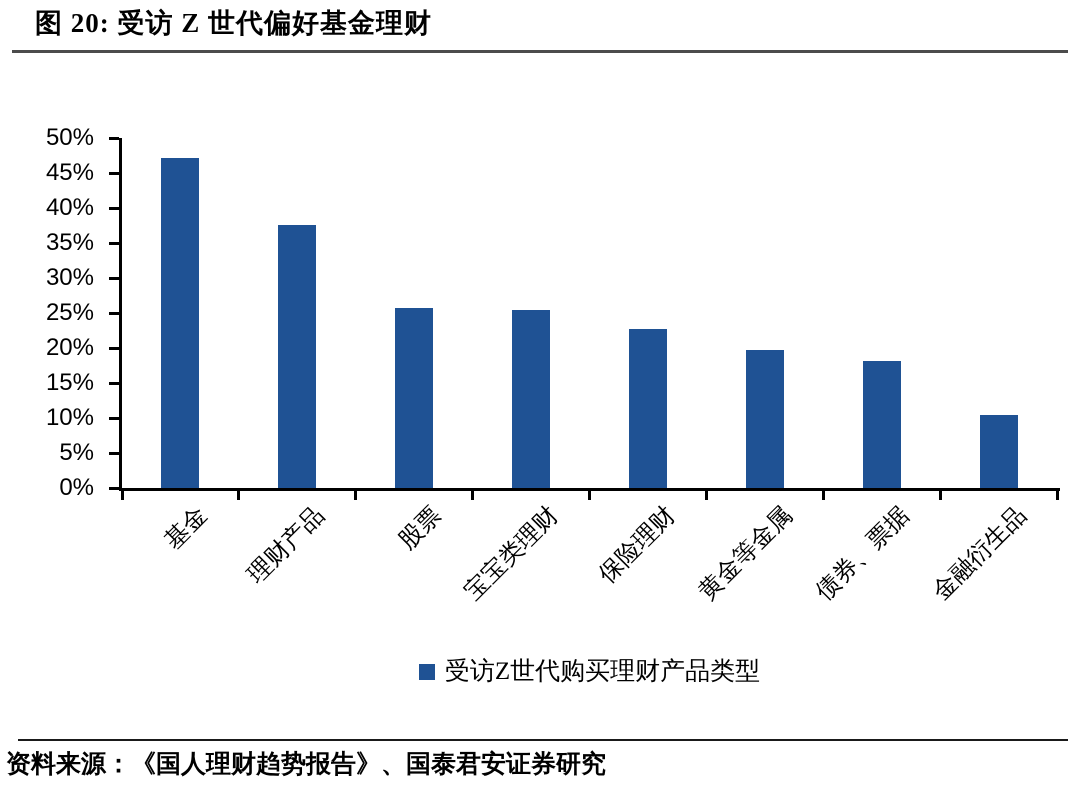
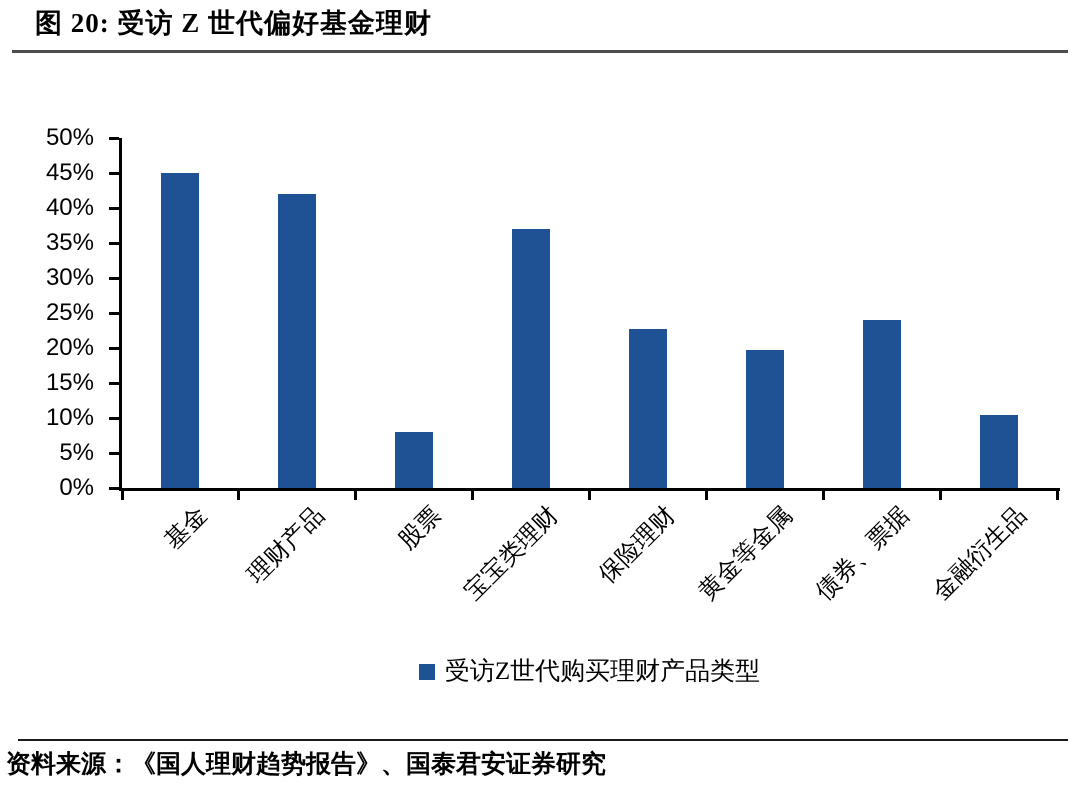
基金: 47% -> 45%
理财产品: 38% -> 42%
股票: 26% -> 8%
宝宝类理财: 25% -> 37%
债券、票据: 18% -> 24%
